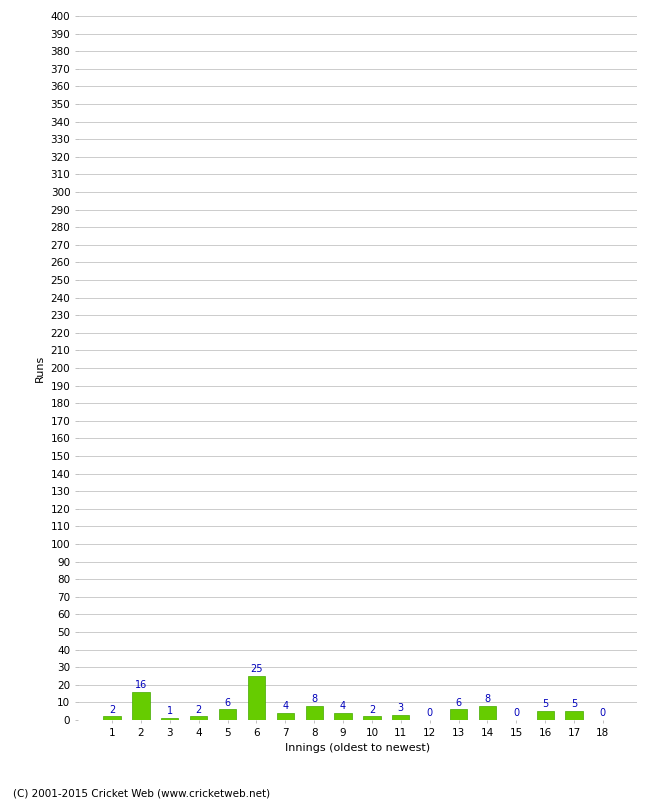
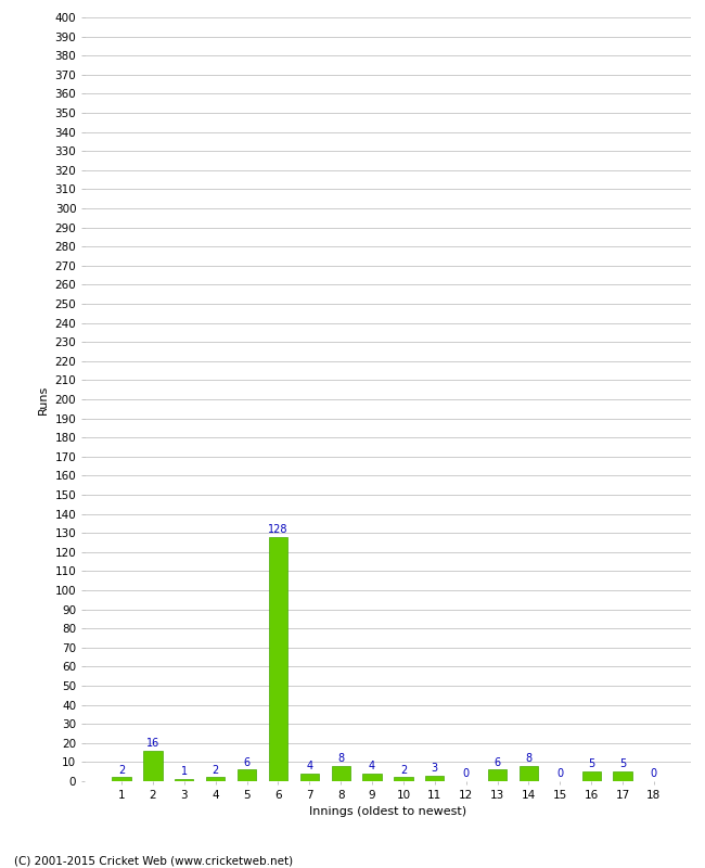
6: 25 -> 128
